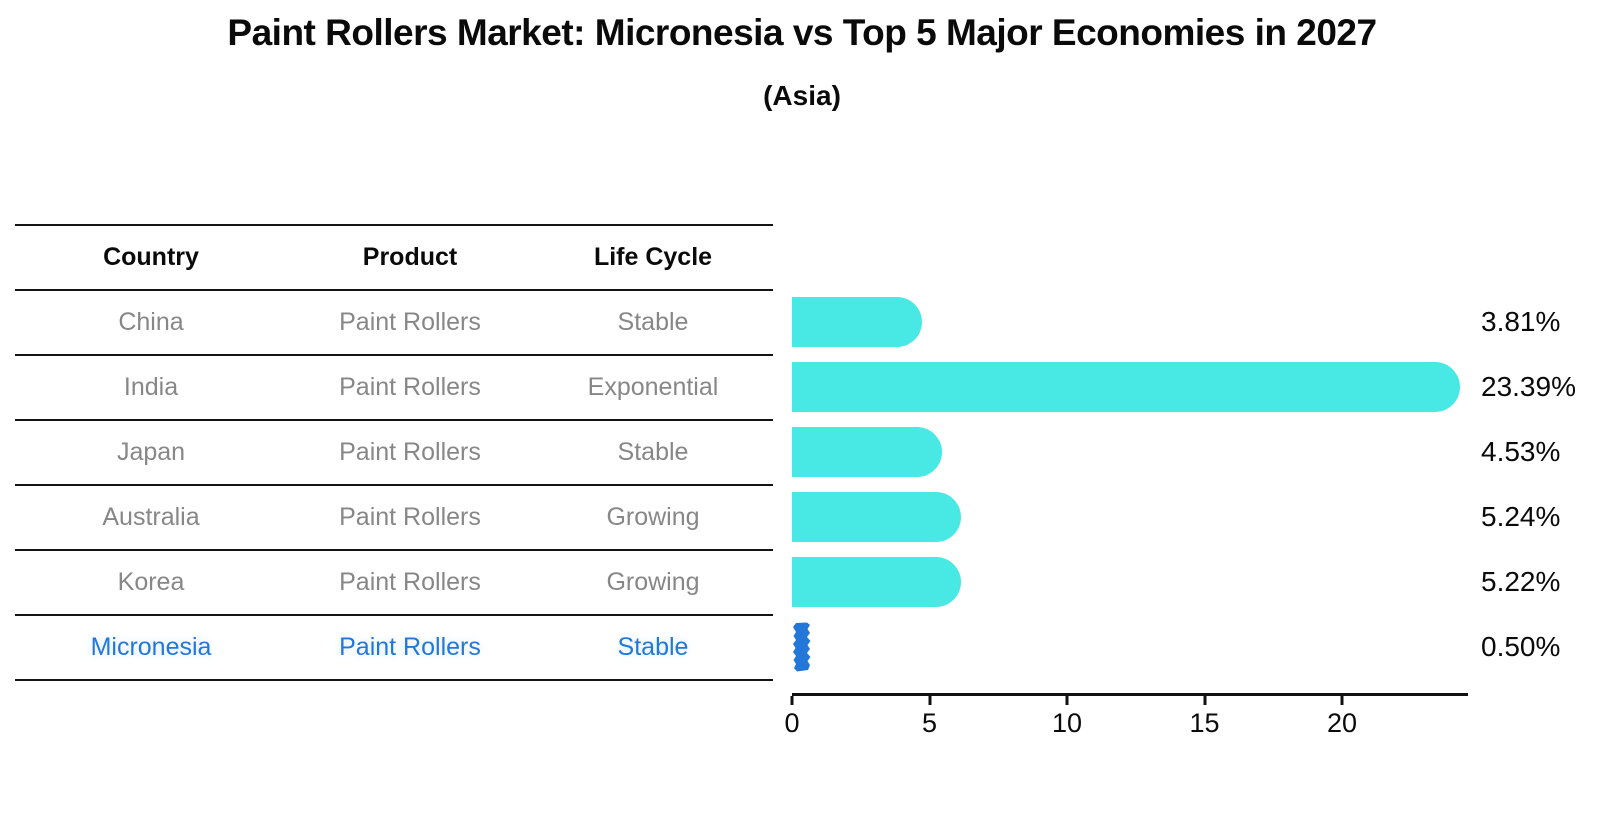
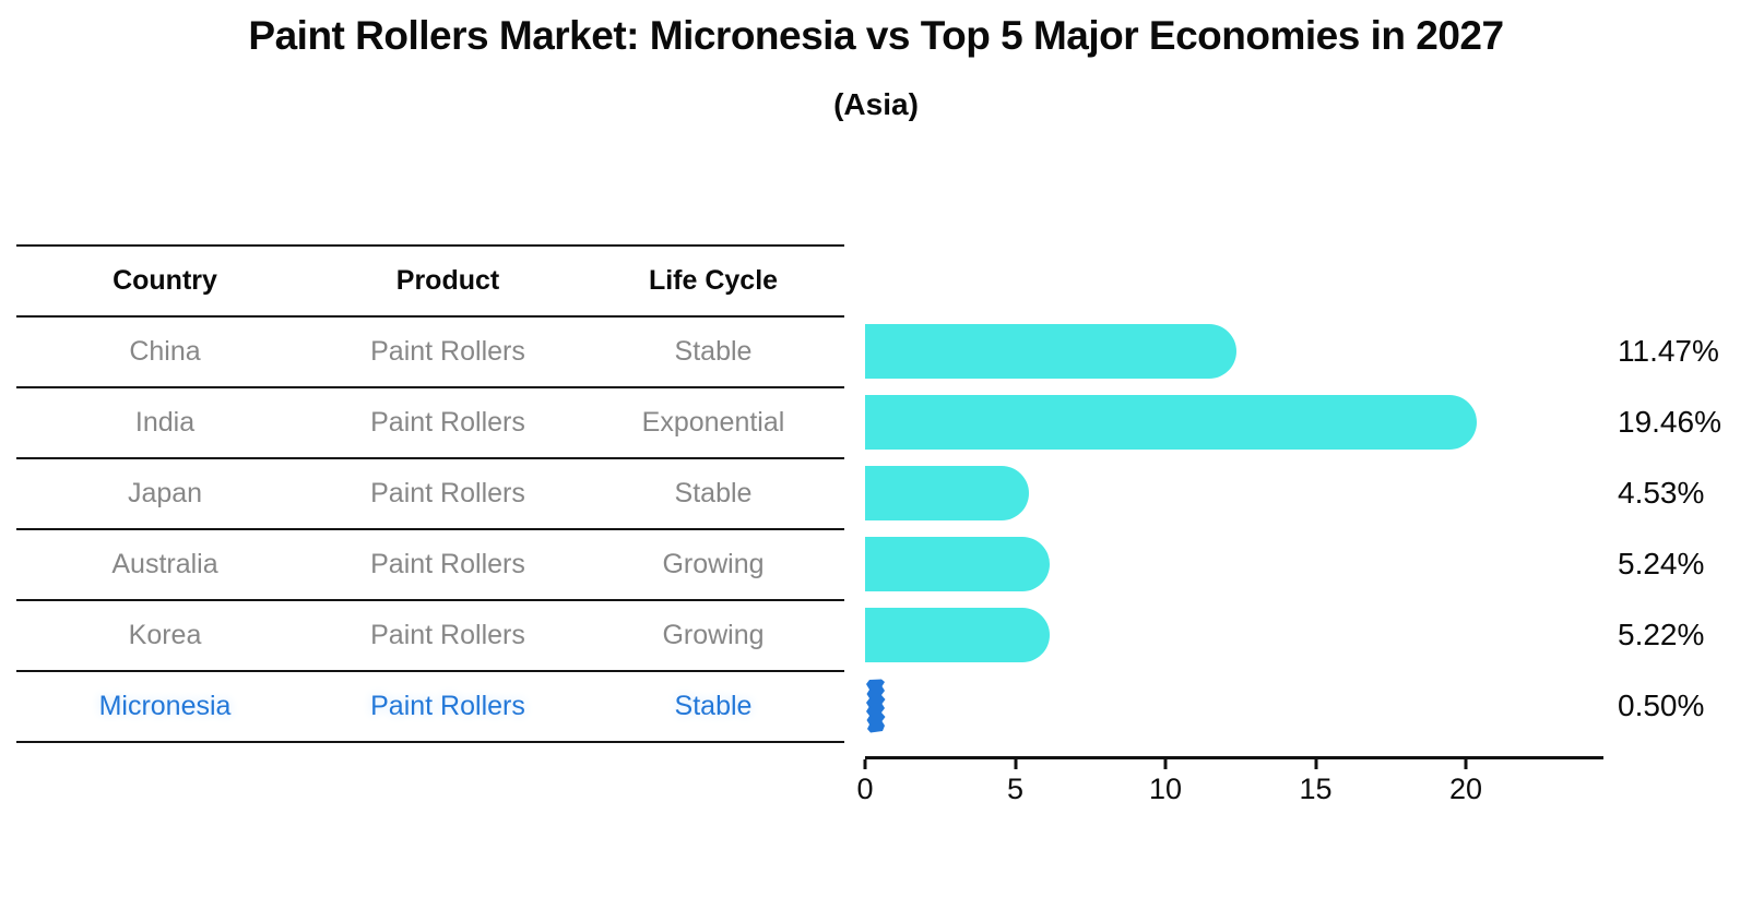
China: 3.81% -> 11.47%
India: 23.39% -> 19.46%
